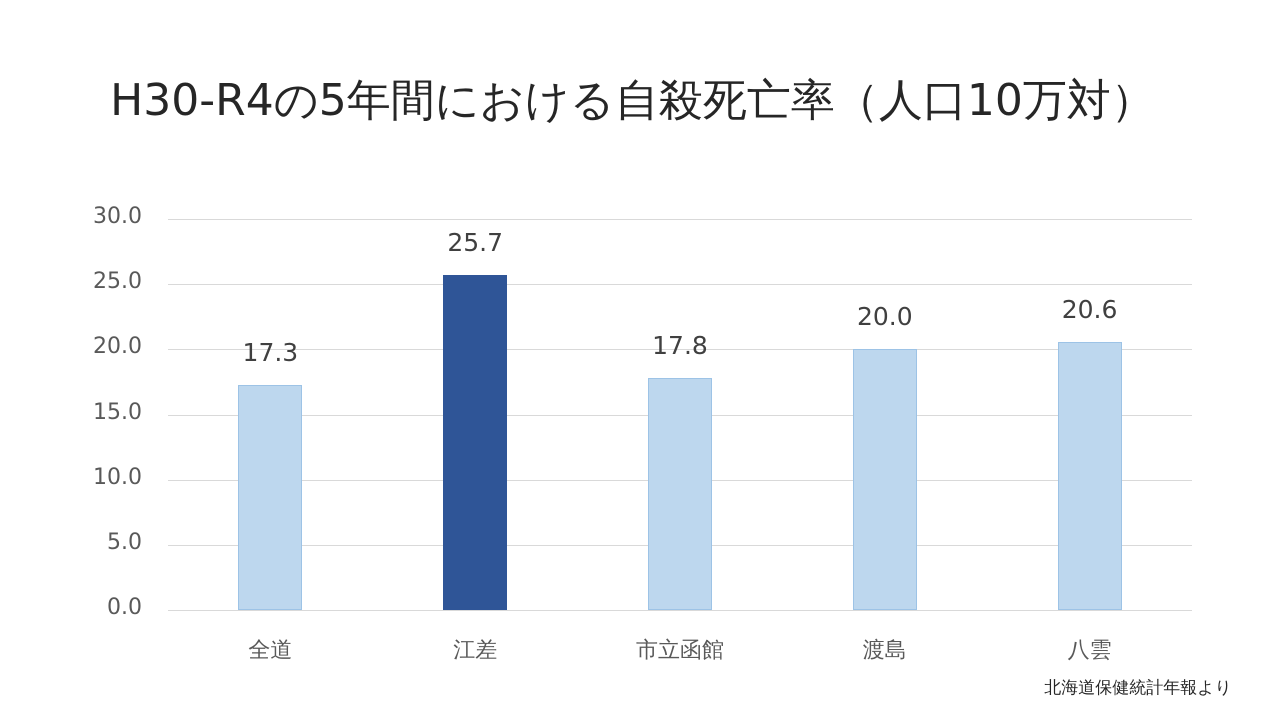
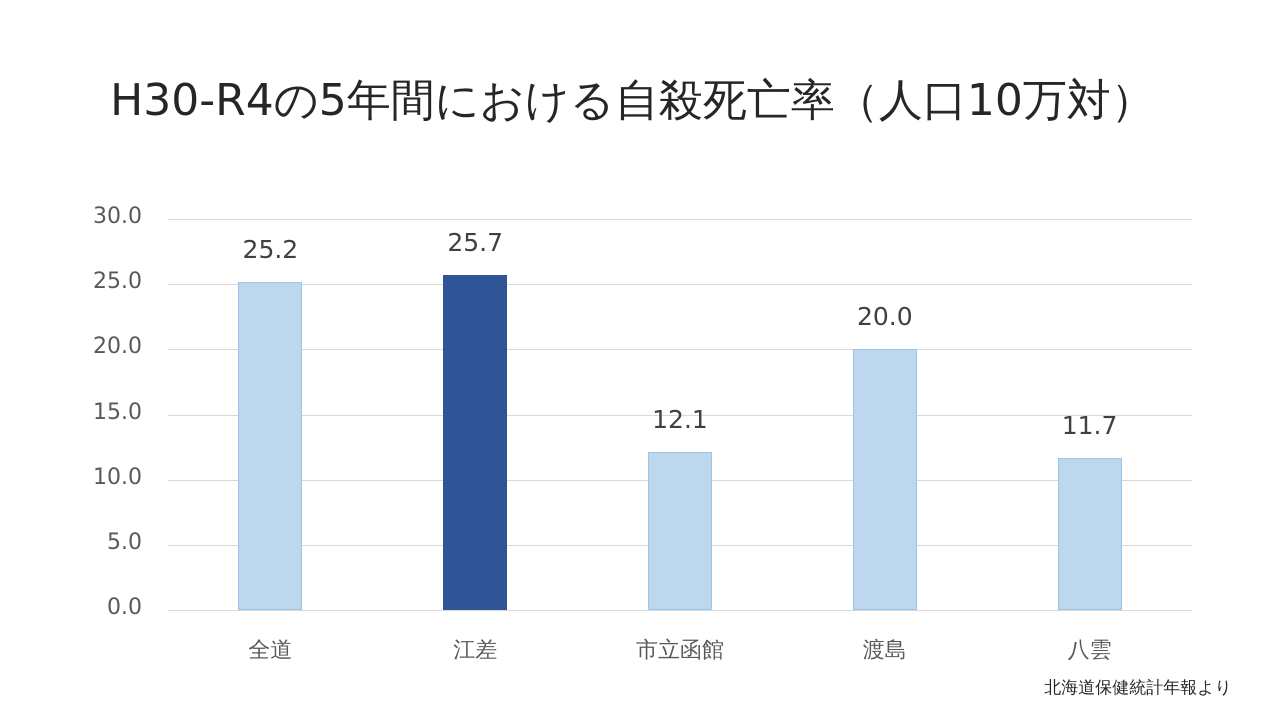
全道: 17.3 -> 25.2
市立函館: 17.8 -> 12.1
八雲: 20.6 -> 11.7
